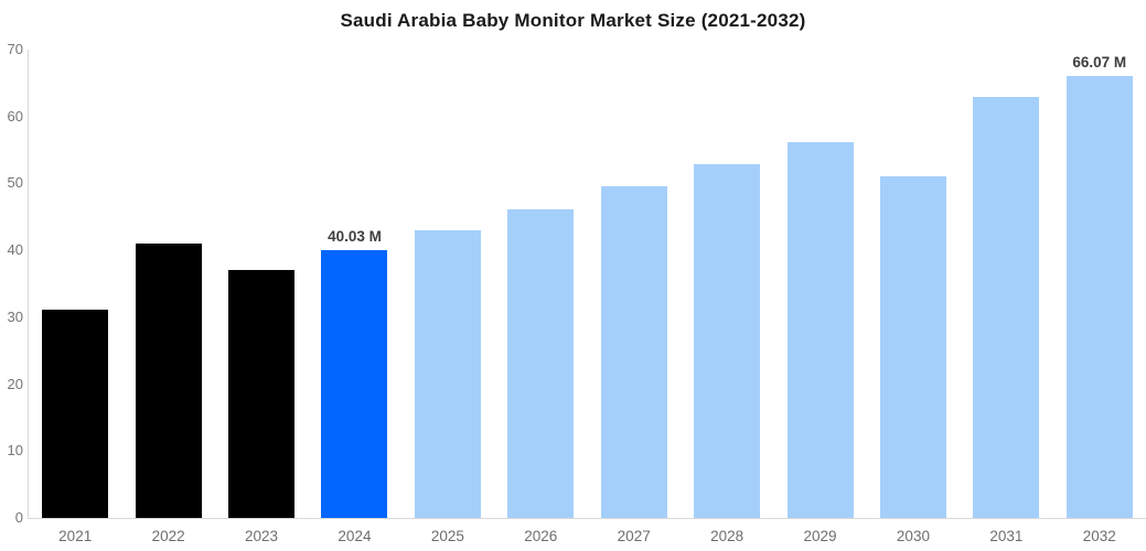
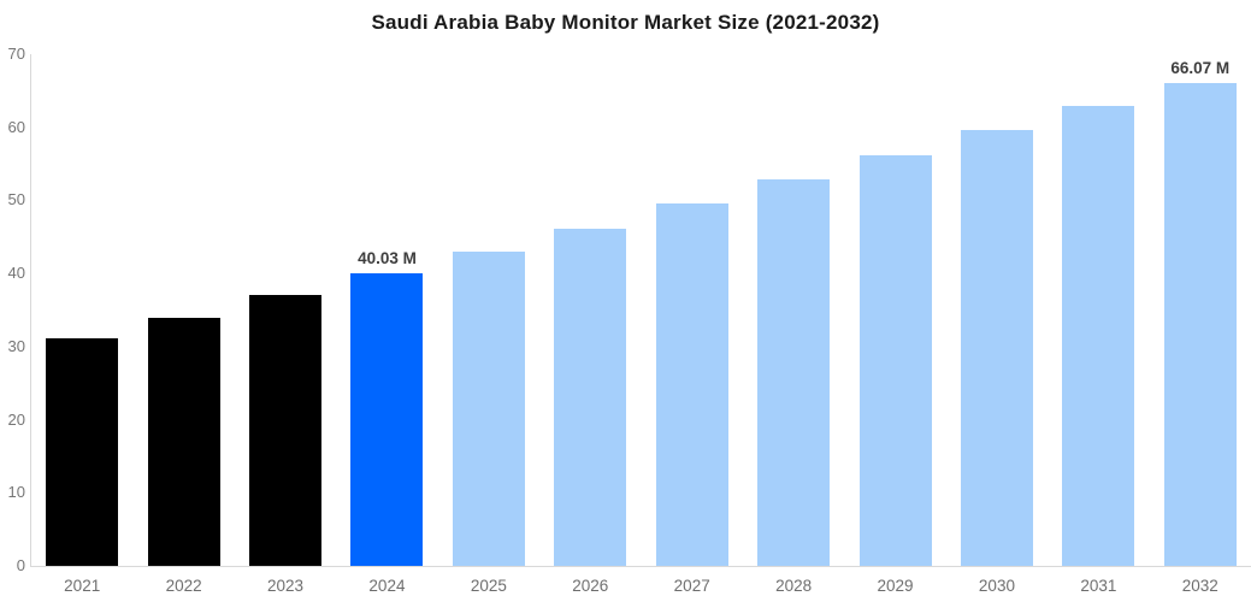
2022: 41 -> 34
2030: 51 -> 60
